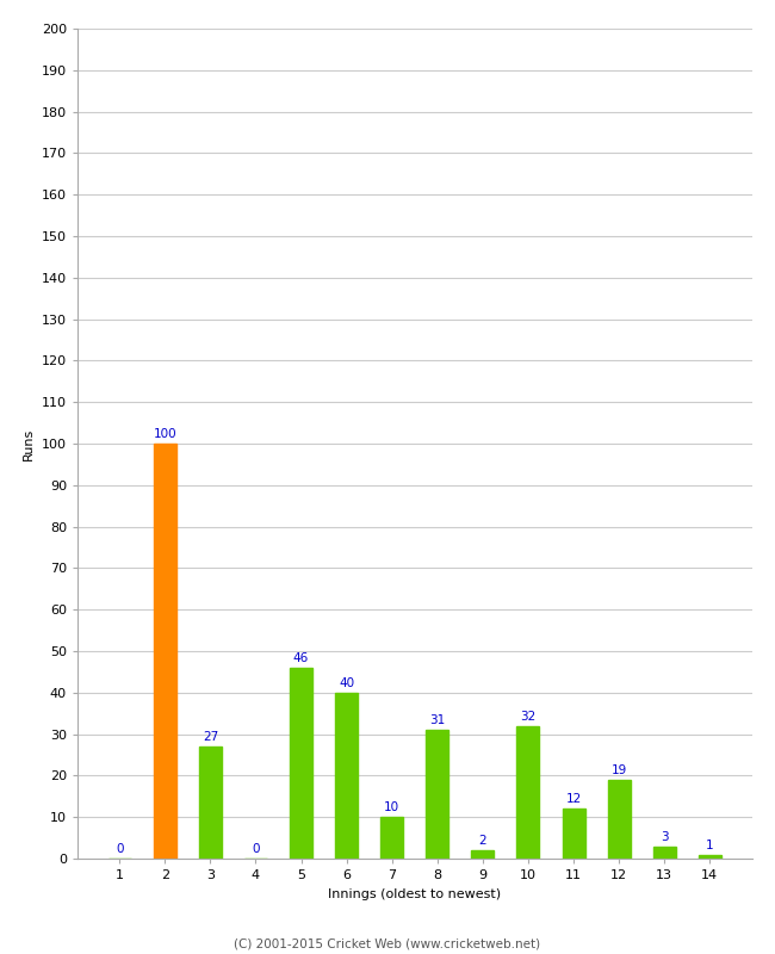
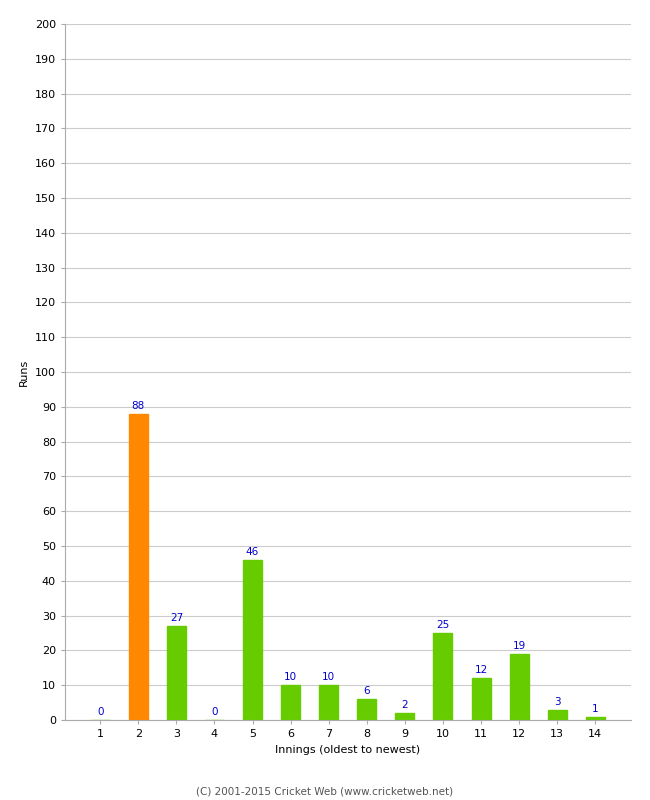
2: 100 -> 88
6: 40 -> 10
8: 31 -> 6
10: 32 -> 25
